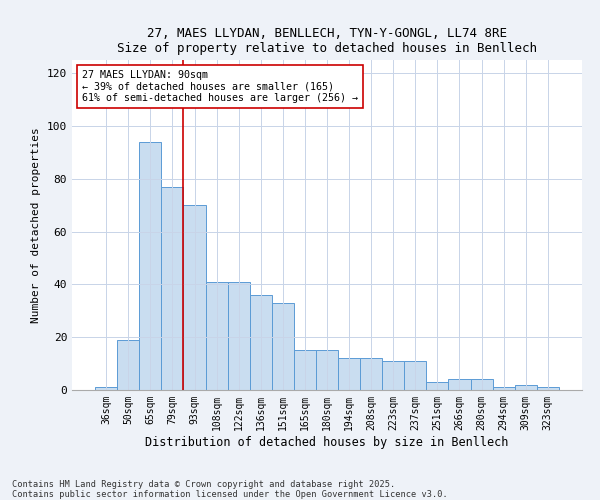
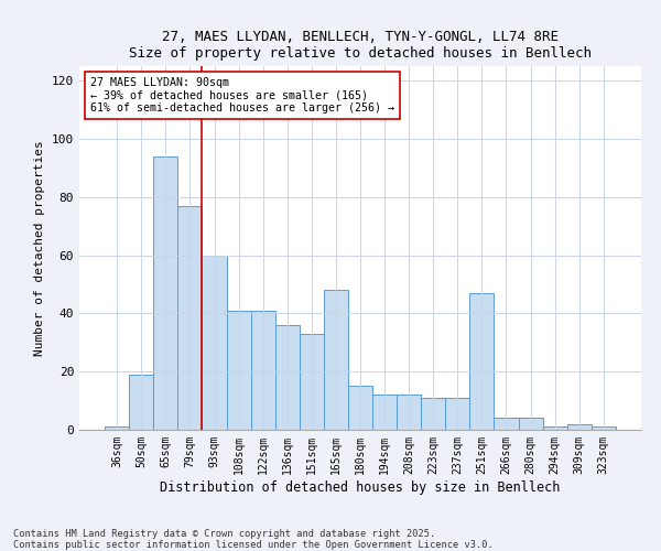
93sqm: 70 -> 60
165sqm: 15 -> 48
251sqm: 3 -> 47
